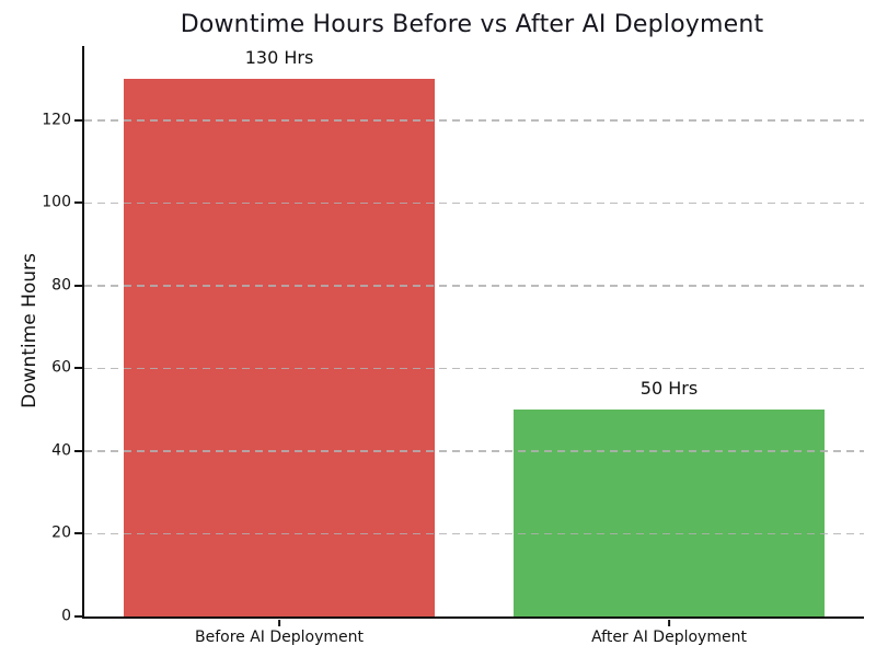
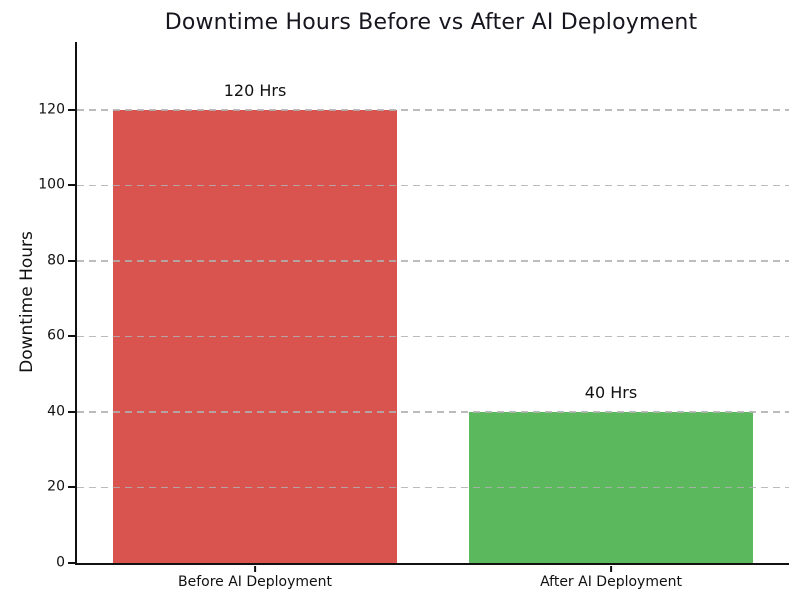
Before AI Deployment: 130 -> 120
After AI Deployment: 50 -> 40
